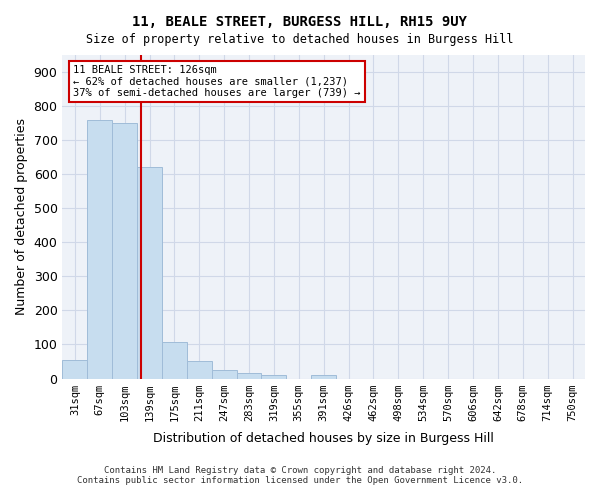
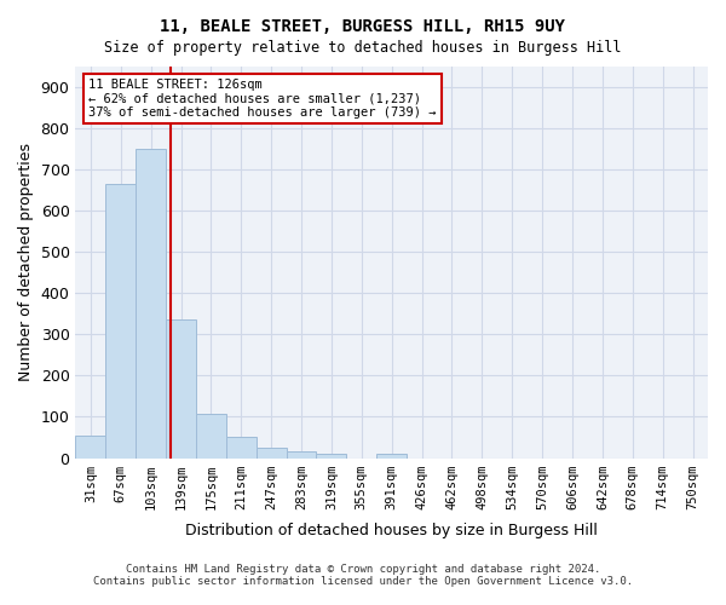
67sqm: 760 -> 665
139sqm: 620 -> 335
